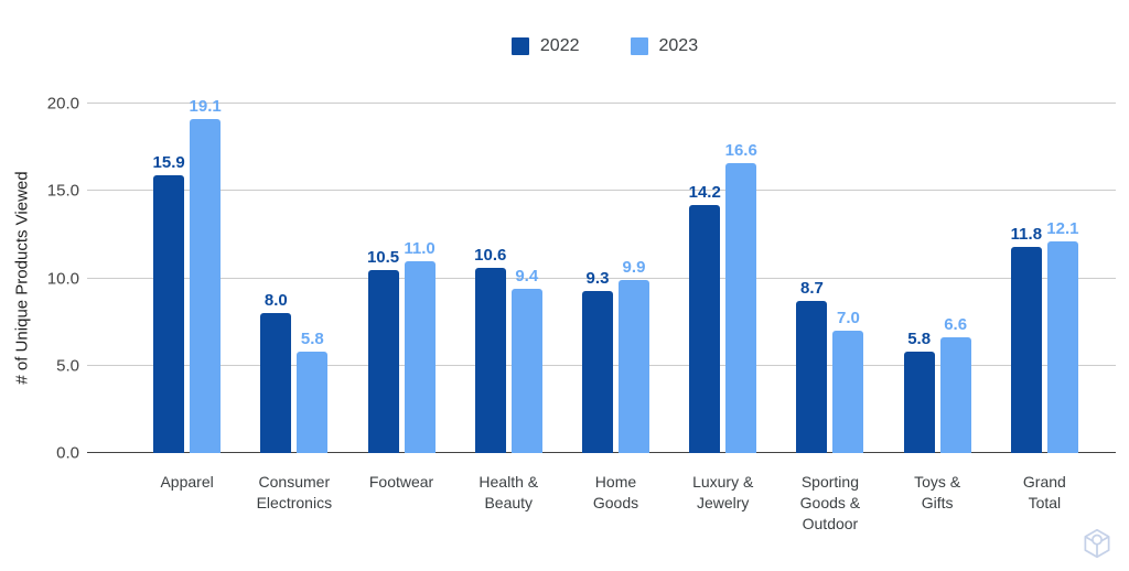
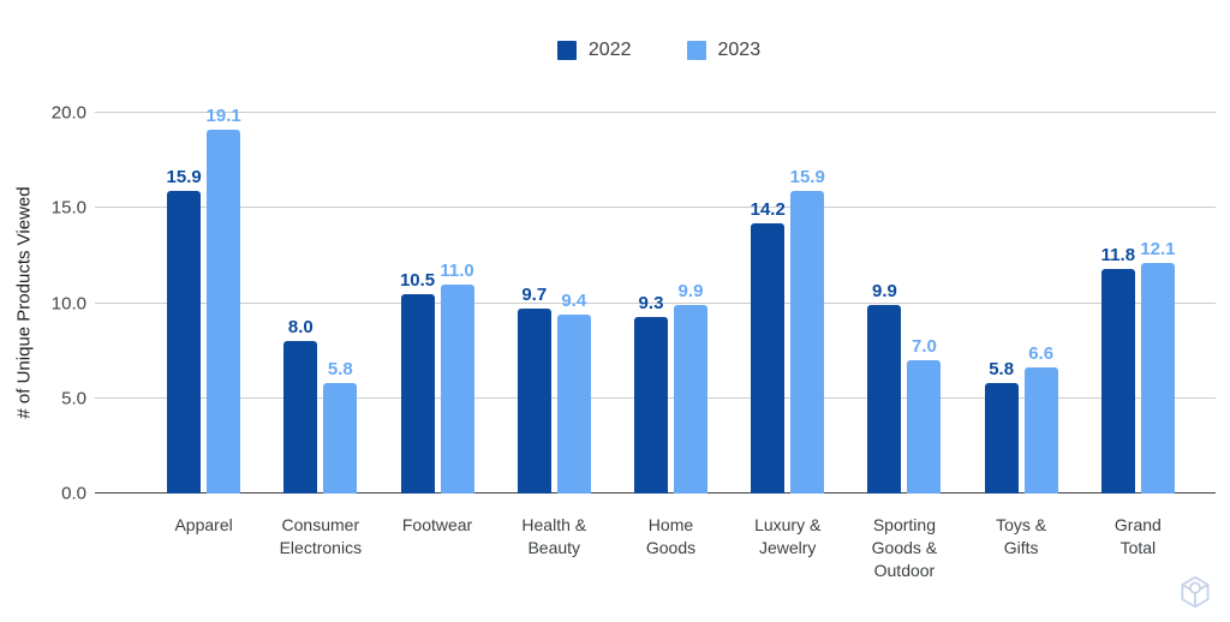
2022/Health & Beauty: 10.6 -> 9.7
2023/Luxury & Jewelry: 16.6 -> 15.9
2022/Sporting Goods & Outdoor: 8.7 -> 9.9
